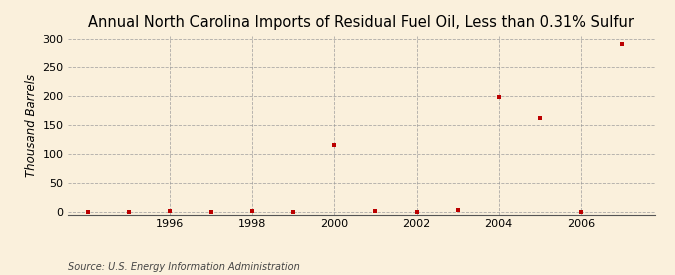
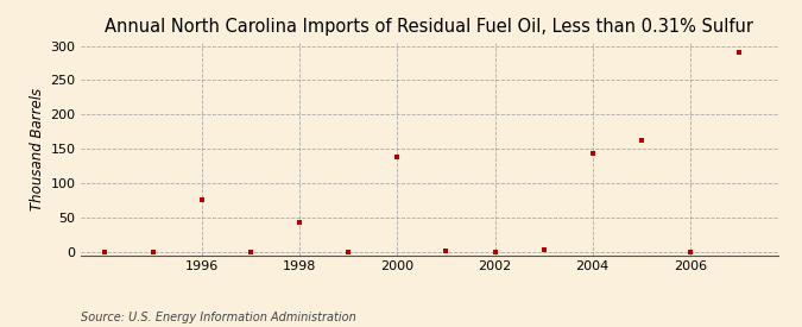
1996: 1 -> 76
1998: 1 -> 42
2000: 115 -> 138
2004: 198 -> 144
